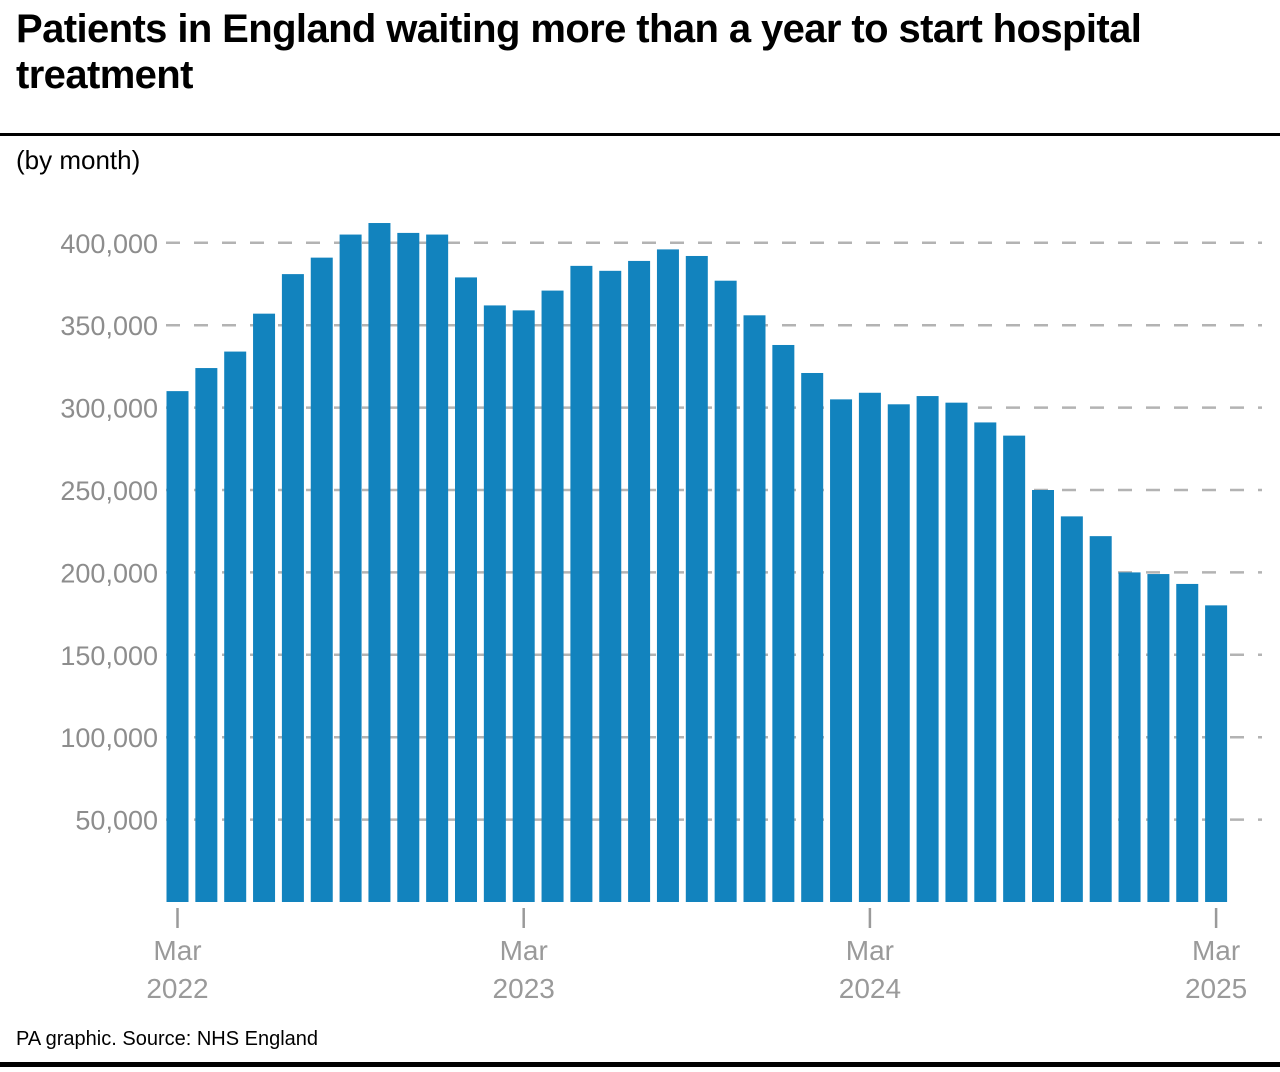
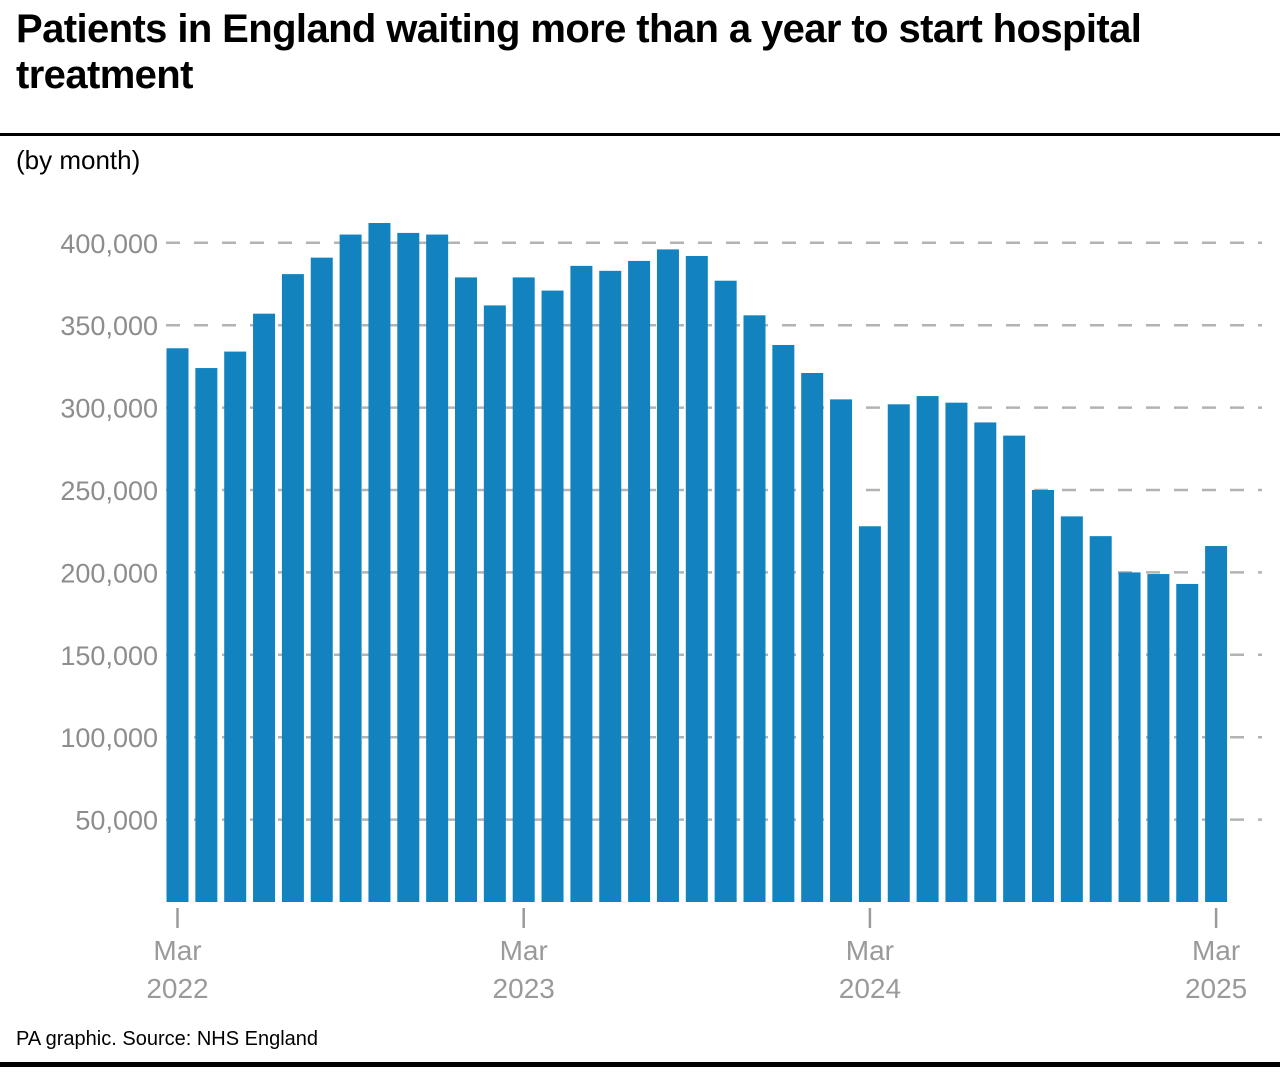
Mar 2022: 310000 -> 336000
Mar 2023: 359000 -> 379000
Mar 2024: 309000 -> 228000
Mar 2025: 180000 -> 216000
